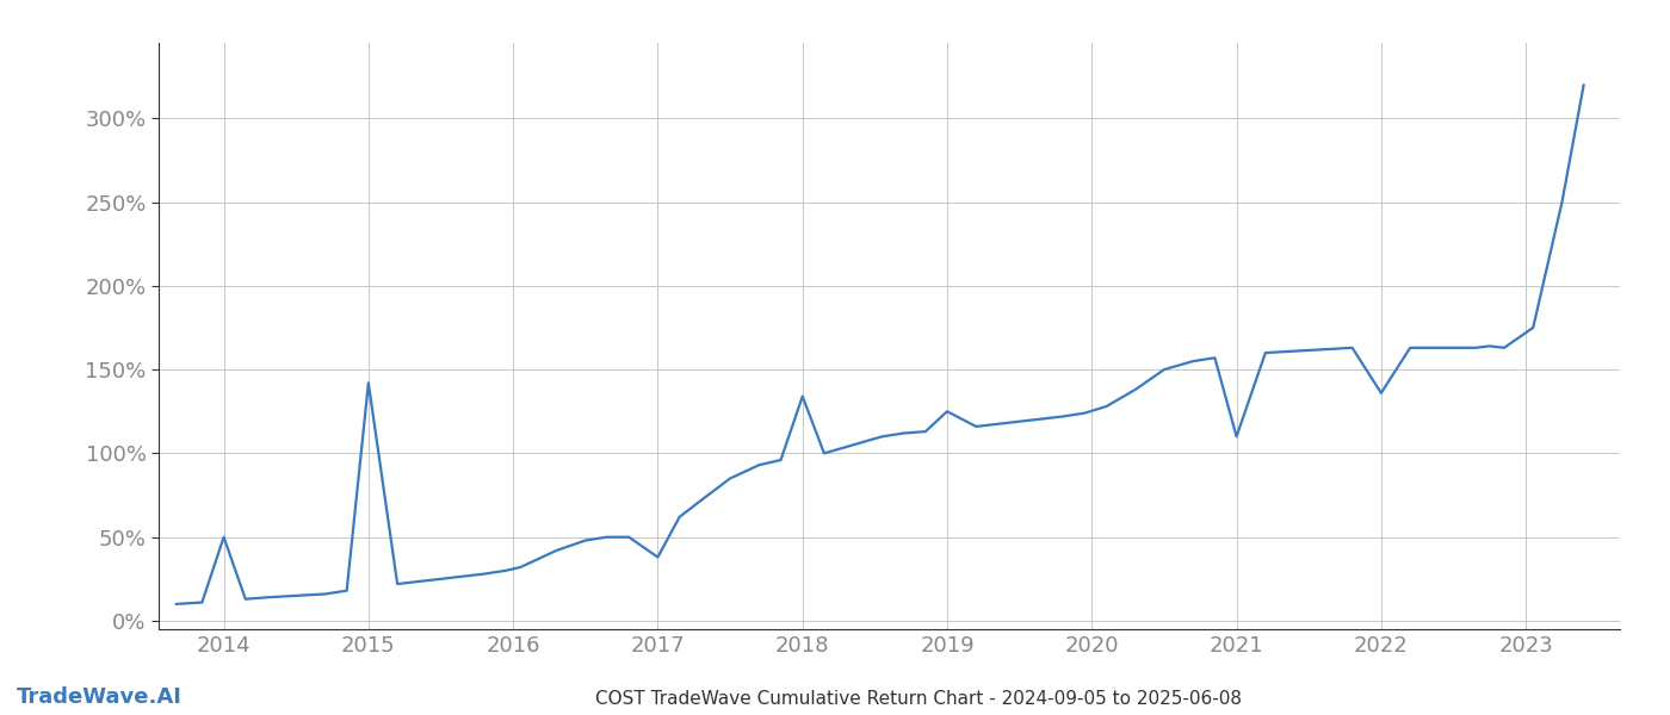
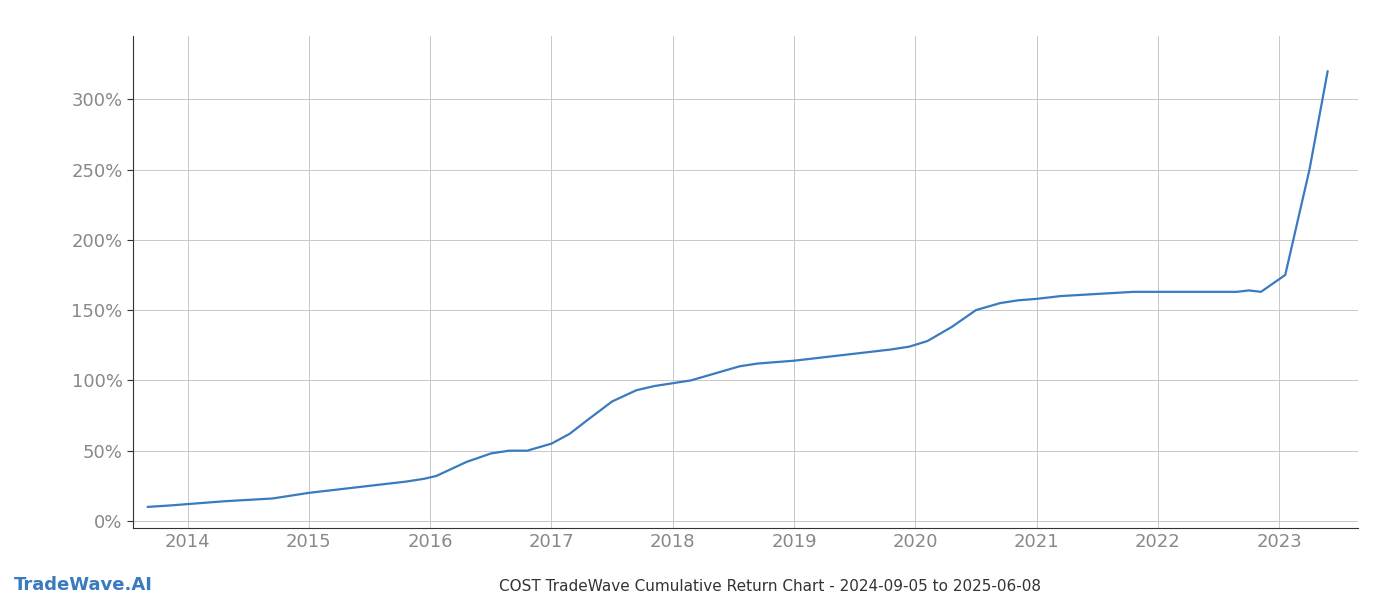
2014: 50% -> 12%
2015: 142% -> 20%
2017: 38% -> 55%
2018: 134% -> 98%
2019: 125% -> 114%
2021: 110% -> 158%
2022: 136% -> 163%
